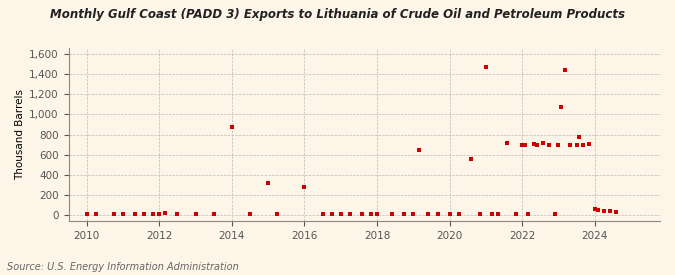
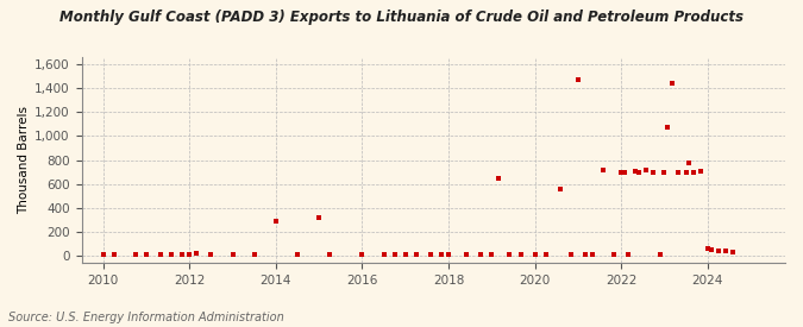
2014: 870 -> 290
2016: 280 -> 0
